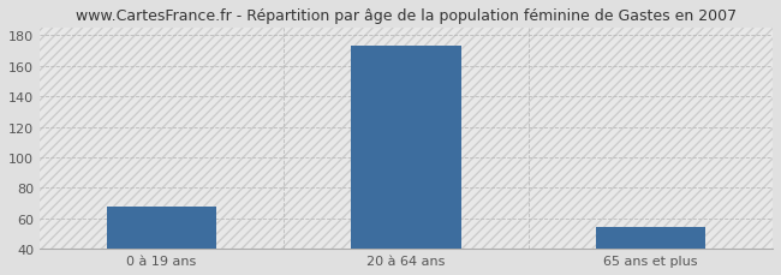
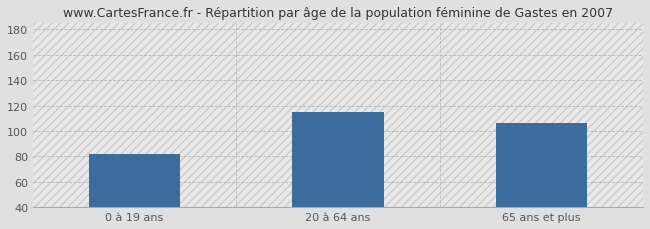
0 à 19 ans: 68 -> 82
20 à 64 ans: 173 -> 115
65 ans et plus: 54 -> 106
